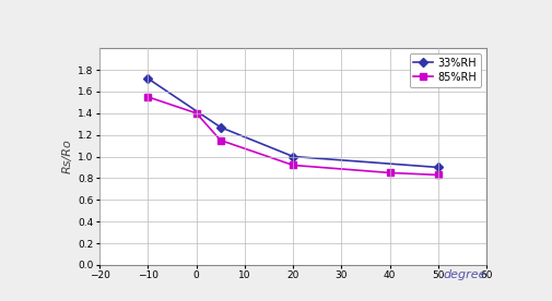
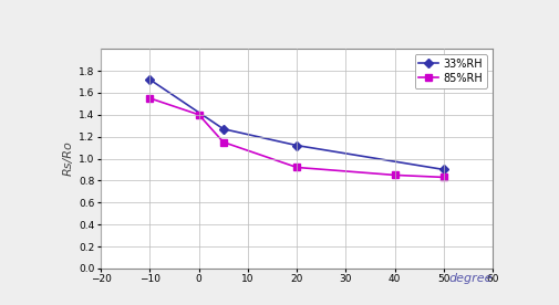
33%RH/20: 1.00 -> 1.12
